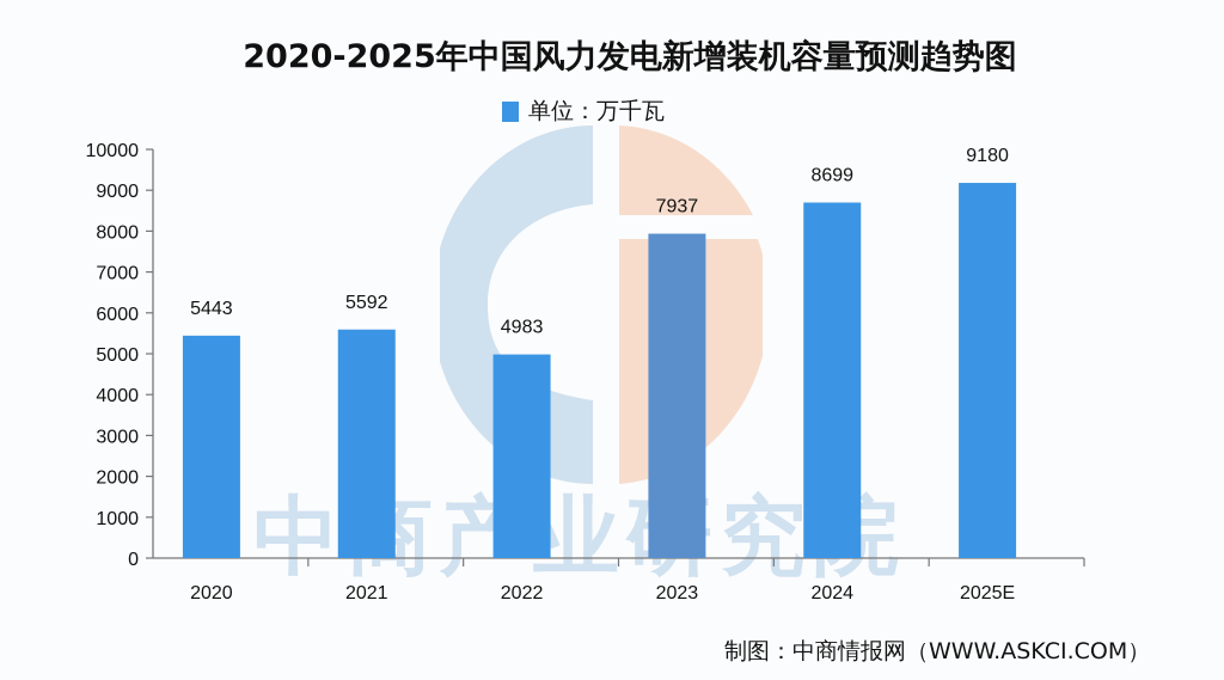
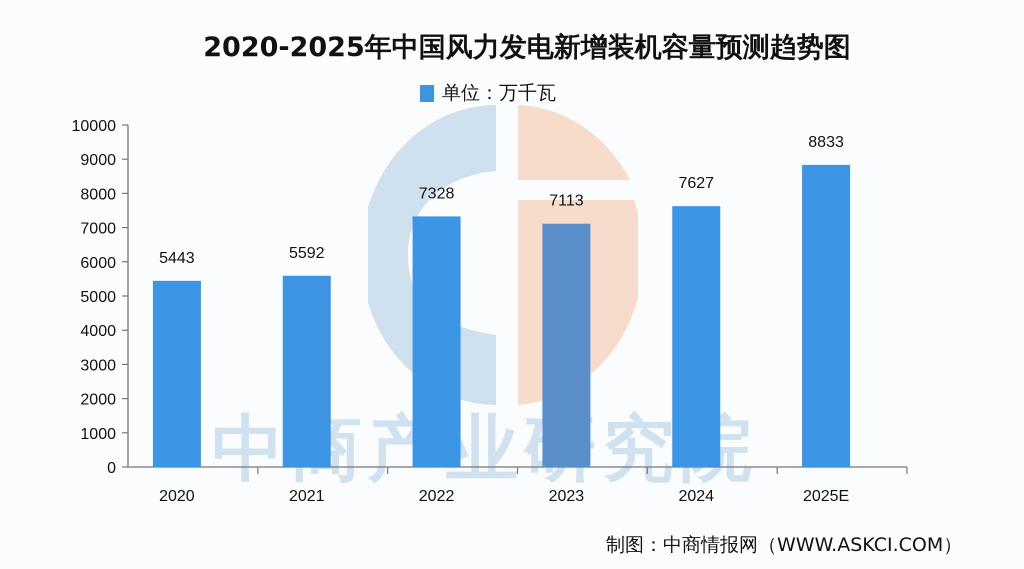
2022: 4983 -> 7328
2023: 7937 -> 7113
2024: 8699 -> 7627
2025E: 9180 -> 8833
